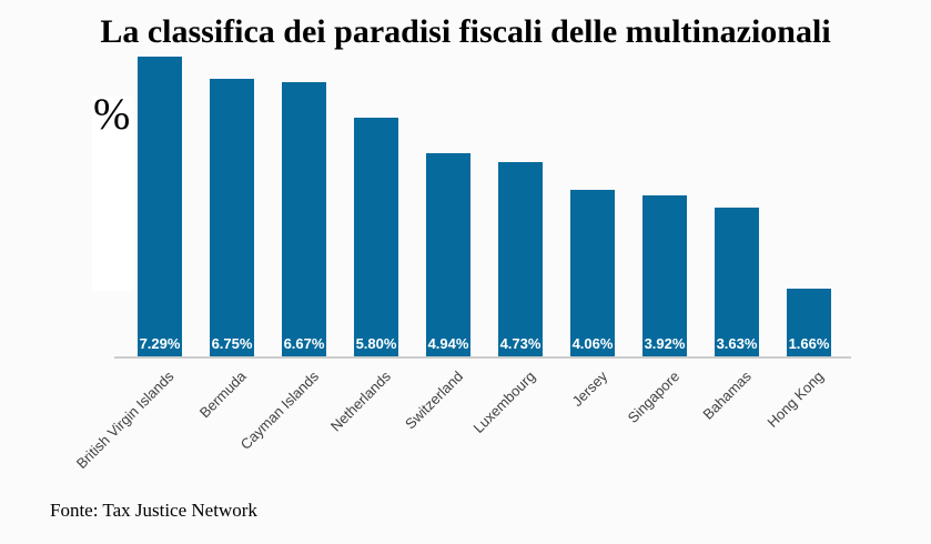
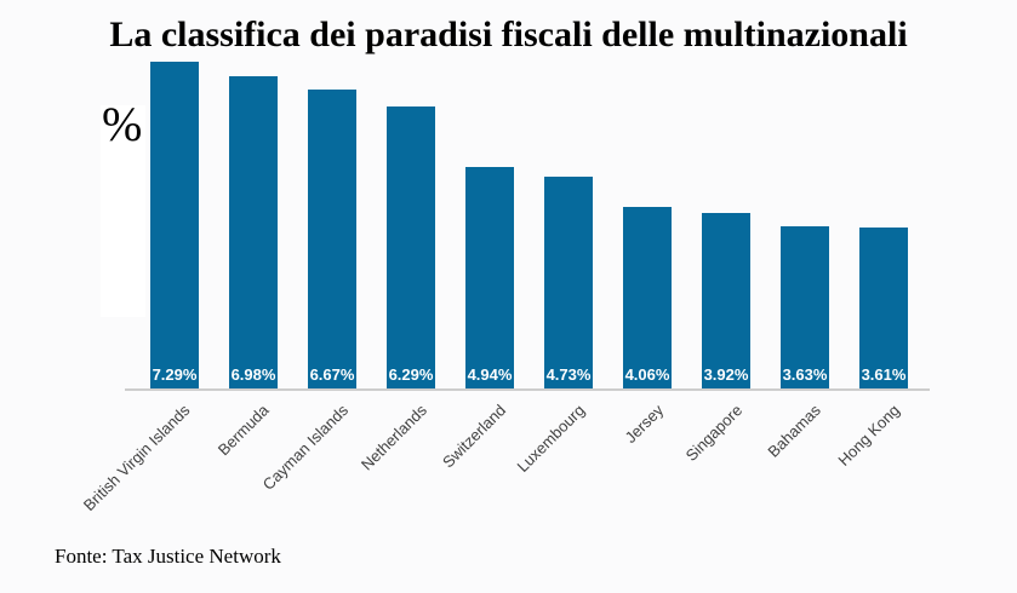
Bermuda: 6.75% -> 6.98%
Netherlands: 5.80% -> 6.29%
Hong Kong: 1.66% -> 3.61%
